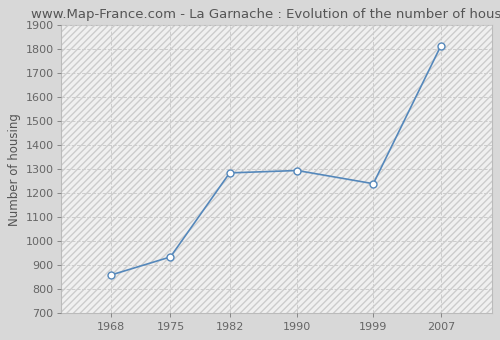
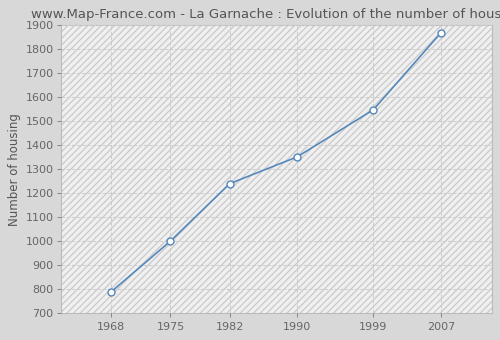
1968: 860 -> 790
1975: 935 -> 1001
1982: 1285 -> 1240
1990: 1295 -> 1352
1999: 1240 -> 1548
2007: 1815 -> 1869
